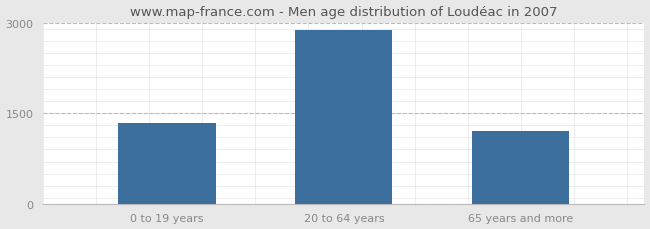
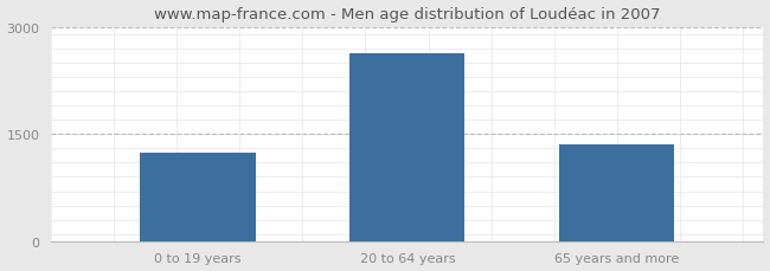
0 to 19 years: 1340 -> 1240
20 to 64 years: 2890 -> 2640
65 years and more: 1200 -> 1360
